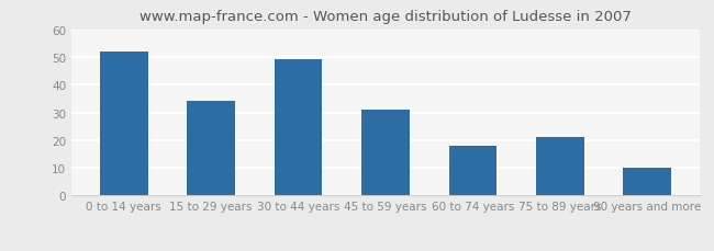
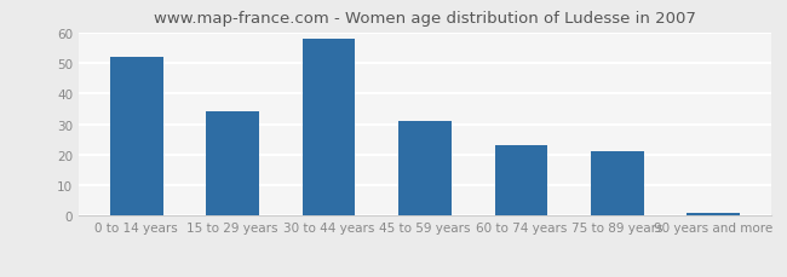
30 to 44 years: 49 -> 58
60 to 74 years: 18 -> 23
90 years and more: 10 -> 1
